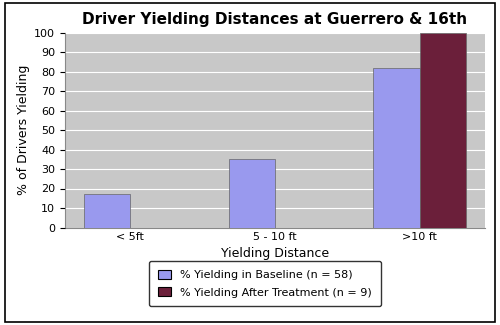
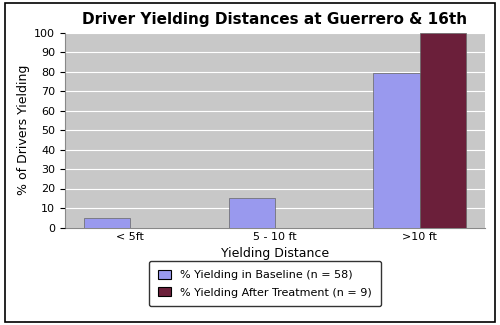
% Yielding in Baseline (n = 58)/< 5ft: 17 -> 5
% Yielding in Baseline (n = 58)/5 - 10 ft: 35 -> 15
% Yielding in Baseline (n = 58)/>10 ft: 82 -> 79
